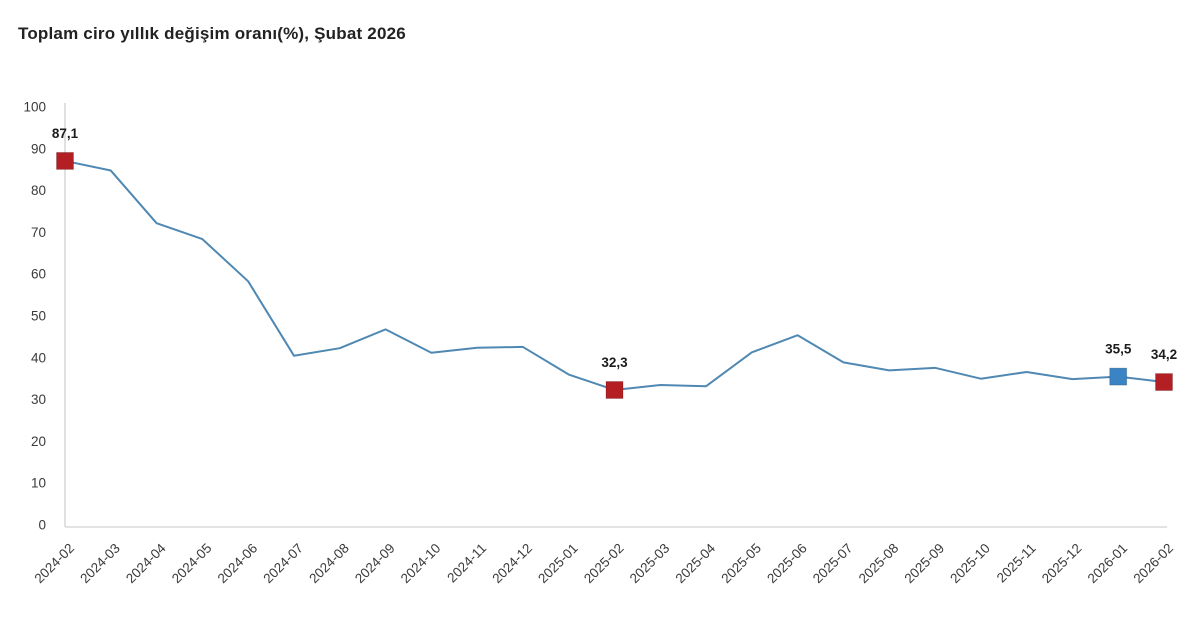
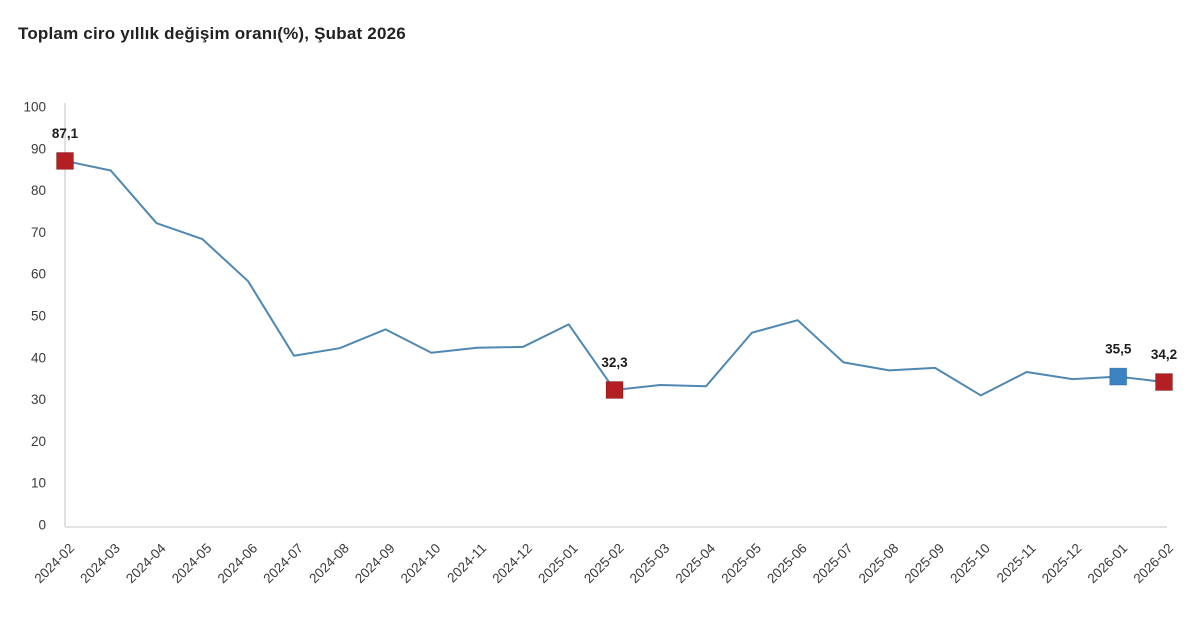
2025-01: 36 -> 48
2025-05: 41 -> 46
2025-06: 45 -> 49
2025-10: 35 -> 31
